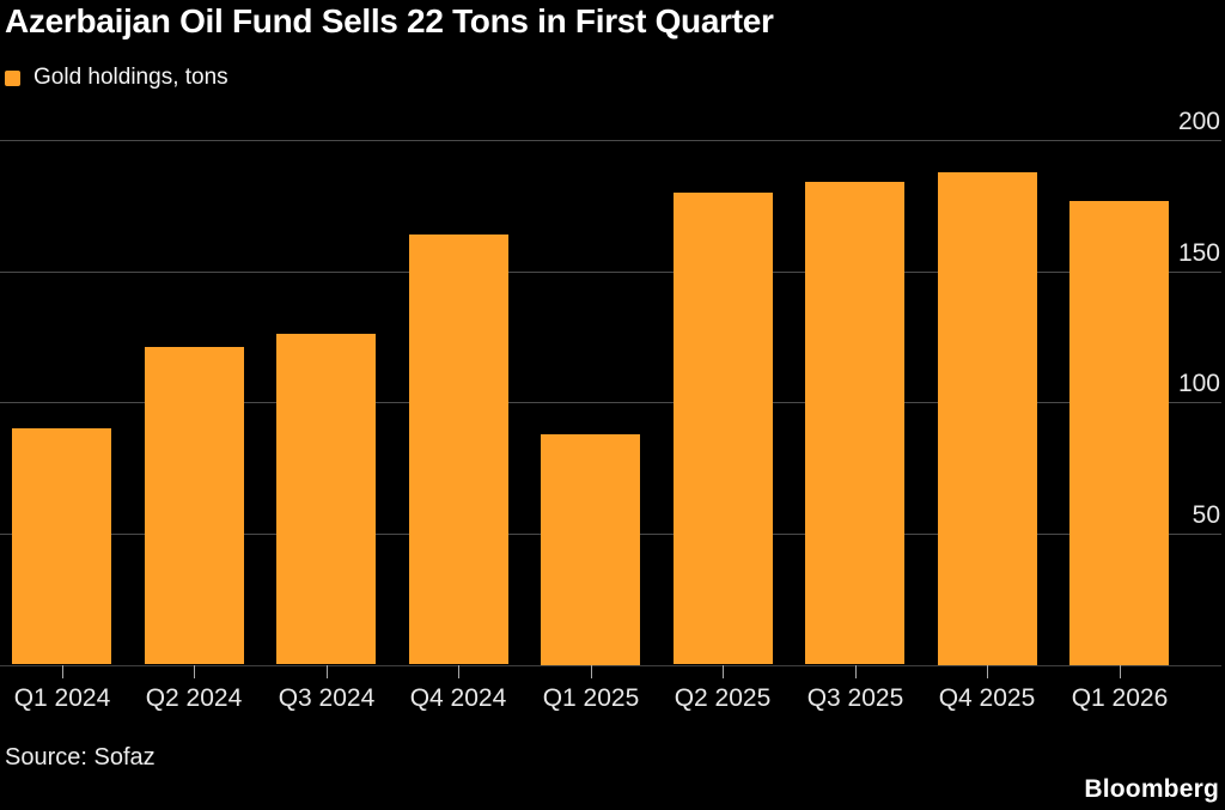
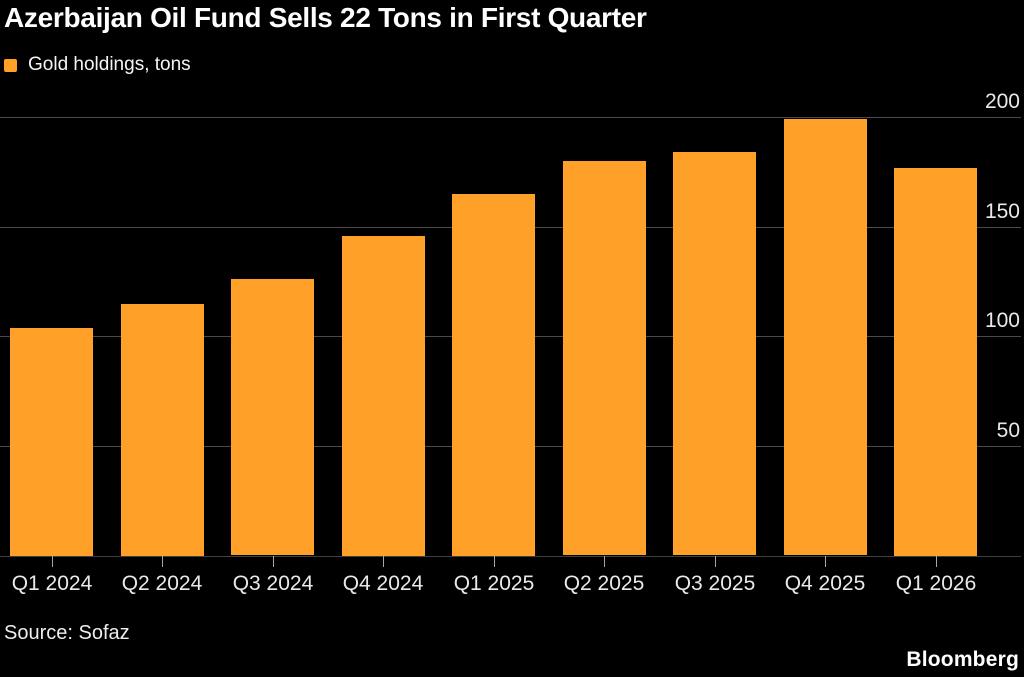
Q1 2024: 90 -> 104
Q2 2024: 121 -> 115
Q4 2024: 164 -> 146
Q1 2025: 88 -> 165
Q4 2025: 188 -> 199
